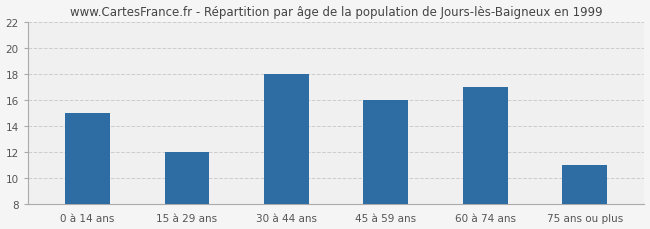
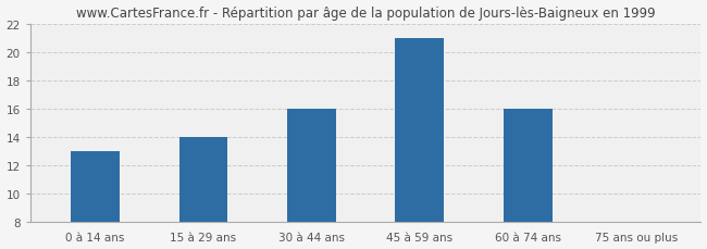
0 à 14 ans: 15 -> 13
15 à 29 ans: 12 -> 14
30 à 44 ans: 18 -> 16
45 à 59 ans: 16 -> 21
60 à 74 ans: 17 -> 16
75 ans ou plus: 11 -> 8
